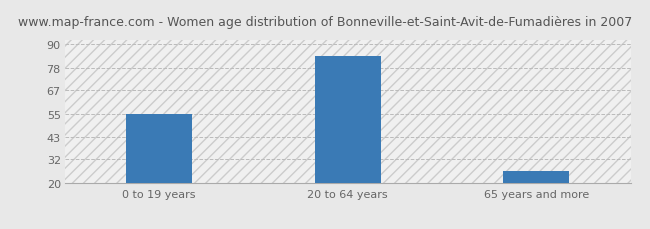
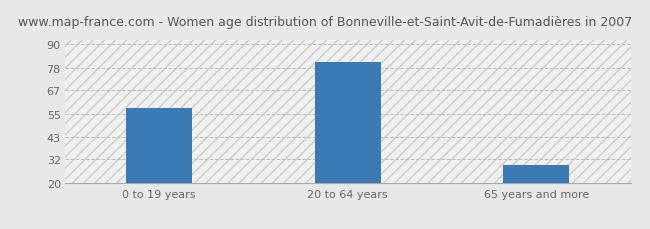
0 to 19 years: 55 -> 58
20 to 64 years: 84 -> 81
65 years and more: 26 -> 29
